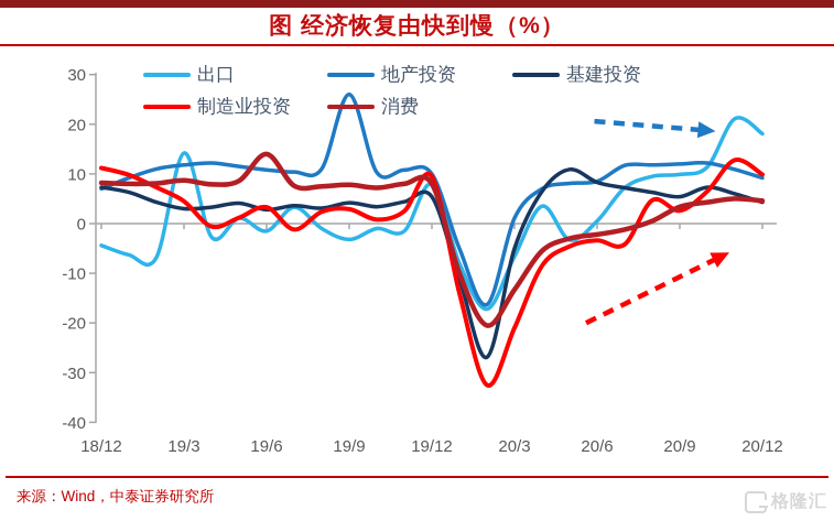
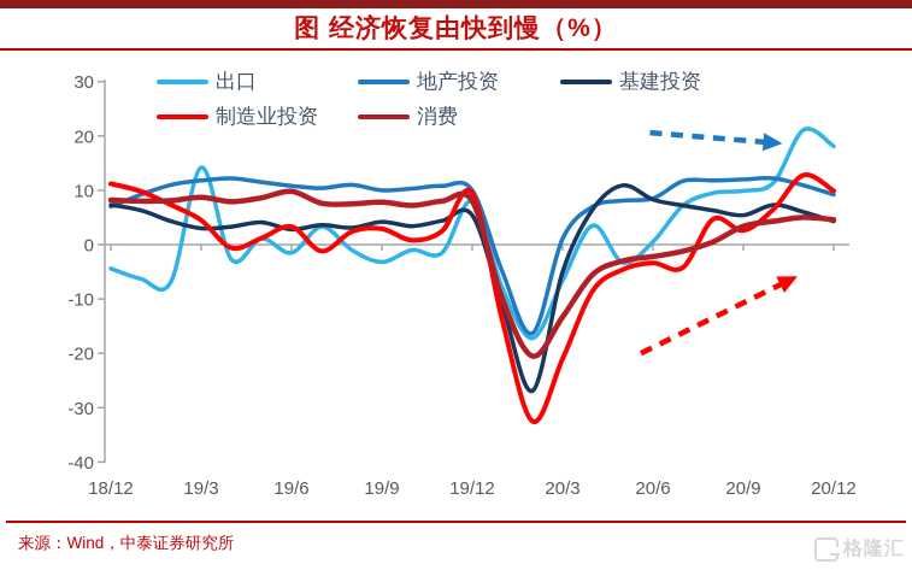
消费/19/6: 14 -> 10
地产投资/19/9: 26 -> 10
